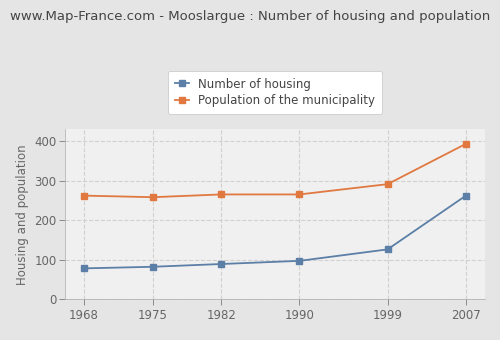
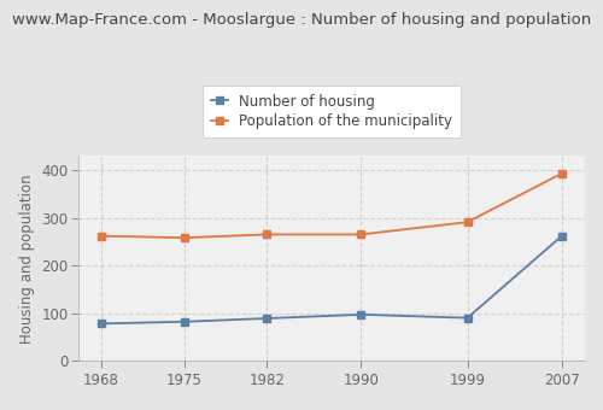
Number of housing/1999: 126 -> 90
